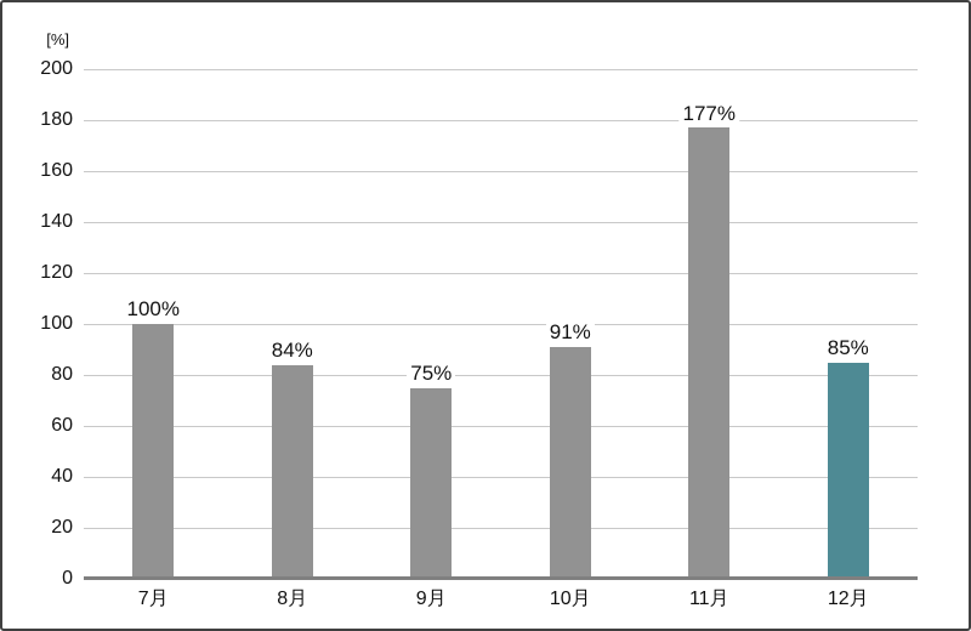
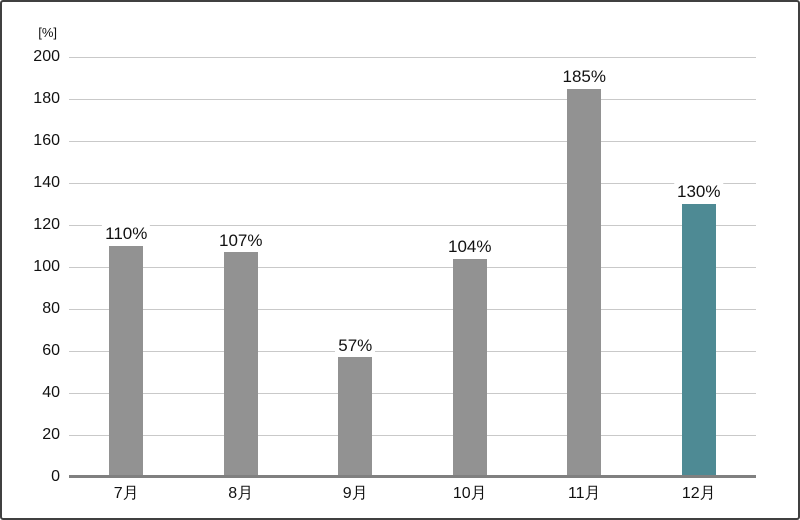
7月: 100% -> 110%
8月: 84% -> 107%
9月: 75% -> 57%
10月: 91% -> 104%
11月: 177% -> 185%
12月: 85% -> 130%
